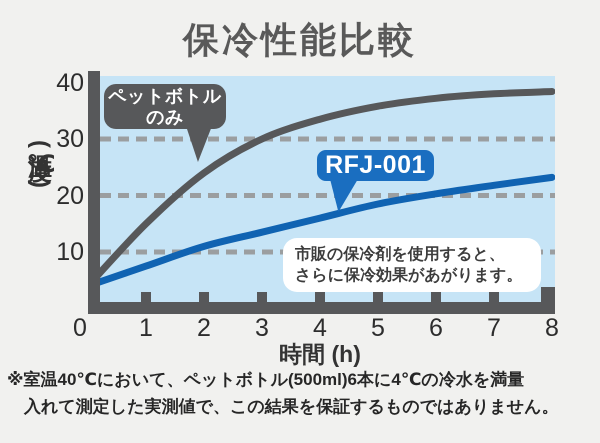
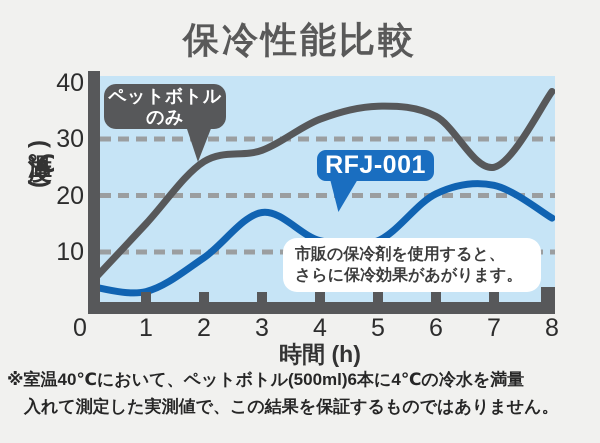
RFJ-001/1: 8 -> 3
ペットボトルのみ/2: 24 -> 26
RFJ-001/2: 11 -> 9
ペットボトルのみ/3: 30 -> 28
RFJ-001/3: 14 -> 17
RFJ-001/4: 16 -> 12
RFJ-001/5: 18 -> 12
ペットボトルのみ/6: 37 -> 34
ペットボトルのみ/7: 38 -> 25
RFJ-001/8: 23 -> 16
